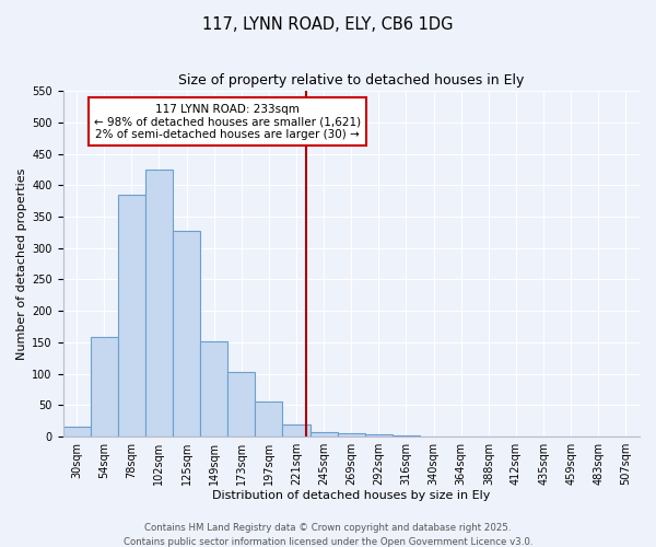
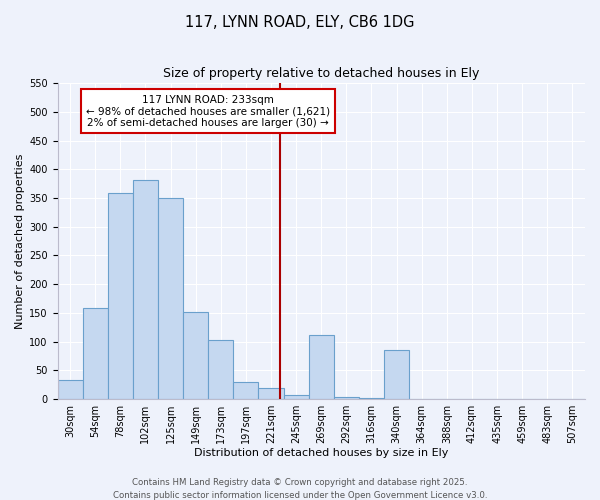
30sqm: 15 -> 34
78sqm: 385 -> 358
102sqm: 425 -> 382
125sqm: 328 -> 350
197sqm: 55 -> 30
269sqm: 5 -> 112
340sqm: 1 -> 86
